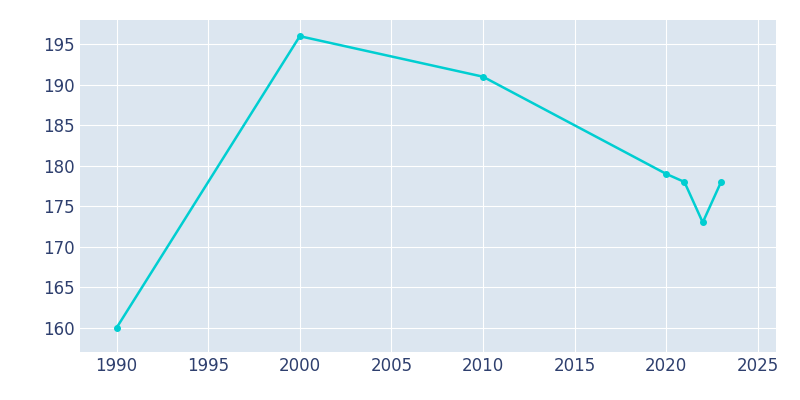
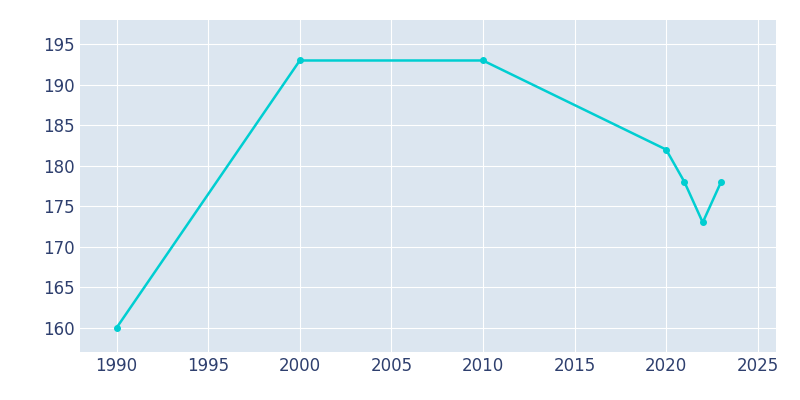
2000: 196 -> 193
2010: 191 -> 193
2020: 179 -> 182
